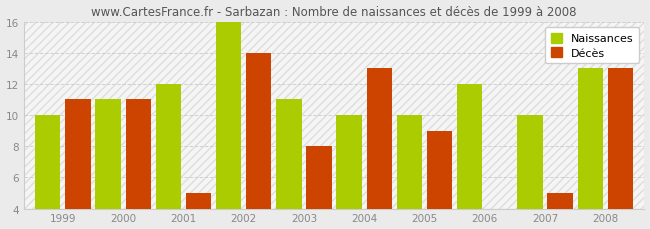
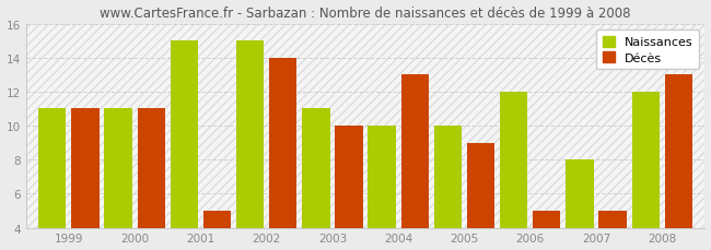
Naissances/1999: 10 -> 11
Naissances/2001: 12 -> 15
Naissances/2002: 16 -> 15
Décès/2003: 8 -> 10
Décès/2006: 4 -> 5
Naissances/2007: 10 -> 8
Naissances/2008: 13 -> 12
